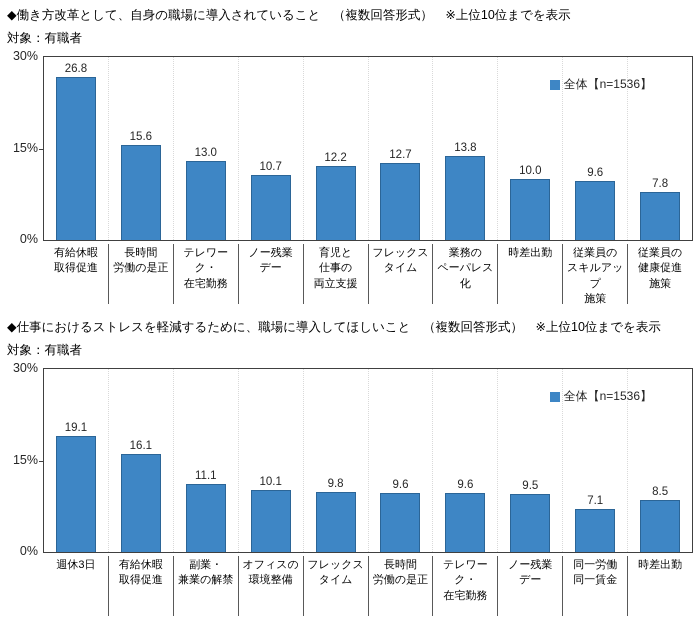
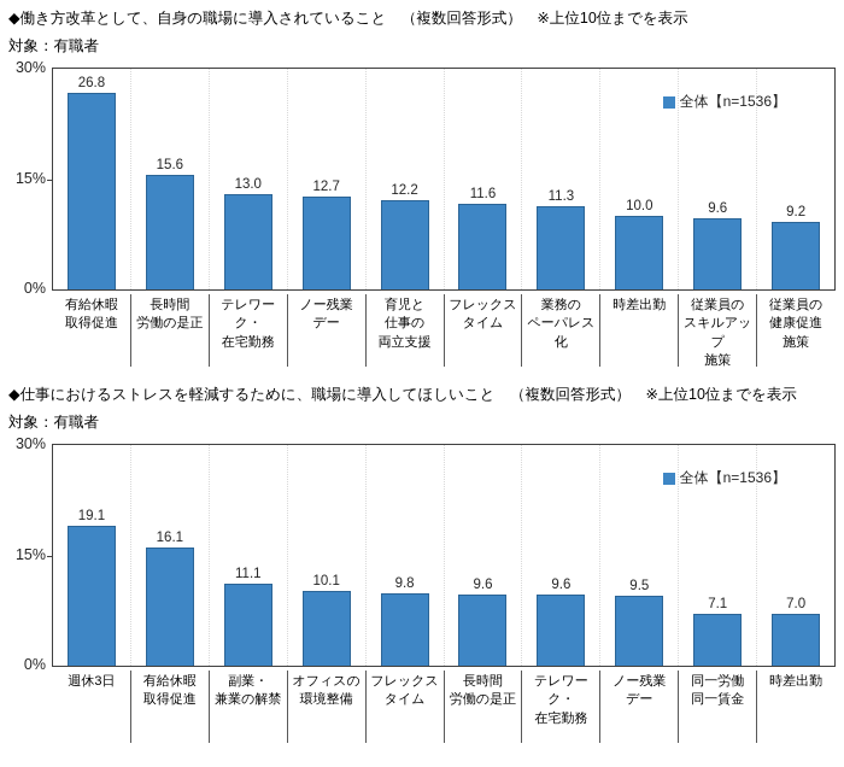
◆働き方改革として、自身の職場に導入されていること （複数回答形式） ※上位10位までを表示/ノー残業 デー: 10.7 -> 12.7
◆働き方改革として、自身の職場に導入されていること （複数回答形式） ※上位10位までを表示/フレックス タイム: 12.7 -> 11.6
◆働き方改革として、自身の職場に導入されていること （複数回答形式） ※上位10位までを表示/業務の ペーパレス化: 13.8 -> 11.3
◆働き方改革として、自身の職場に導入されていること （複数回答形式） ※上位10位までを表示/従業員の 健康促進 施策: 7.8 -> 9.2
◆仕事におけるストレスを軽減するために、職場に導入してほしいこと （複数回答形式） ※上位10位までを表示/時差出勤: 8.5 -> 7.0
